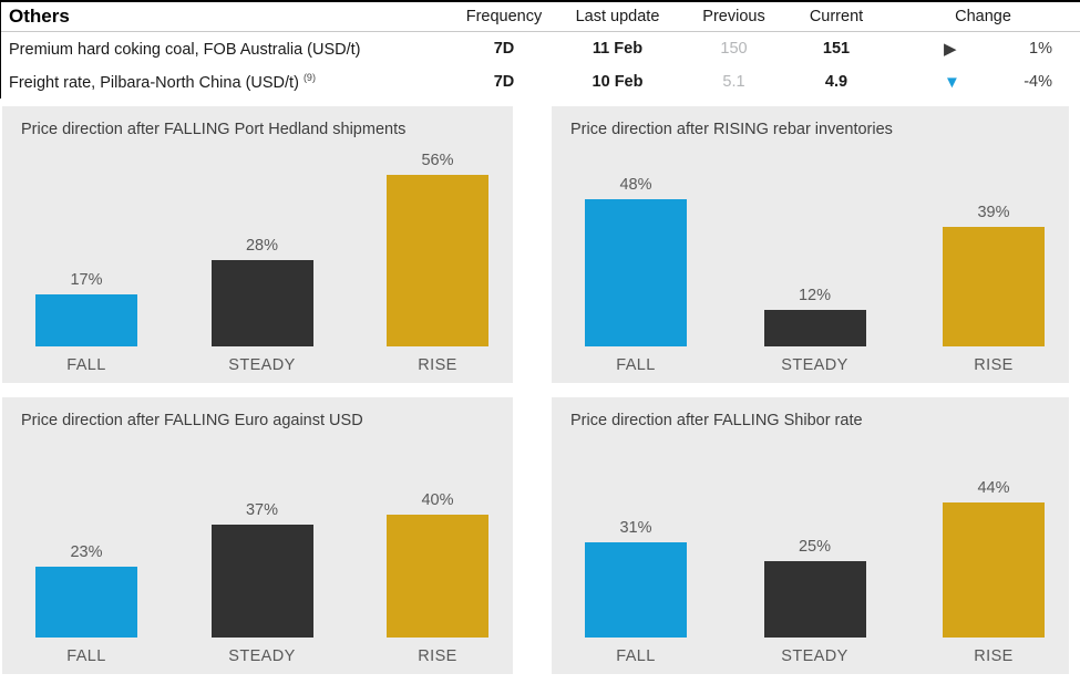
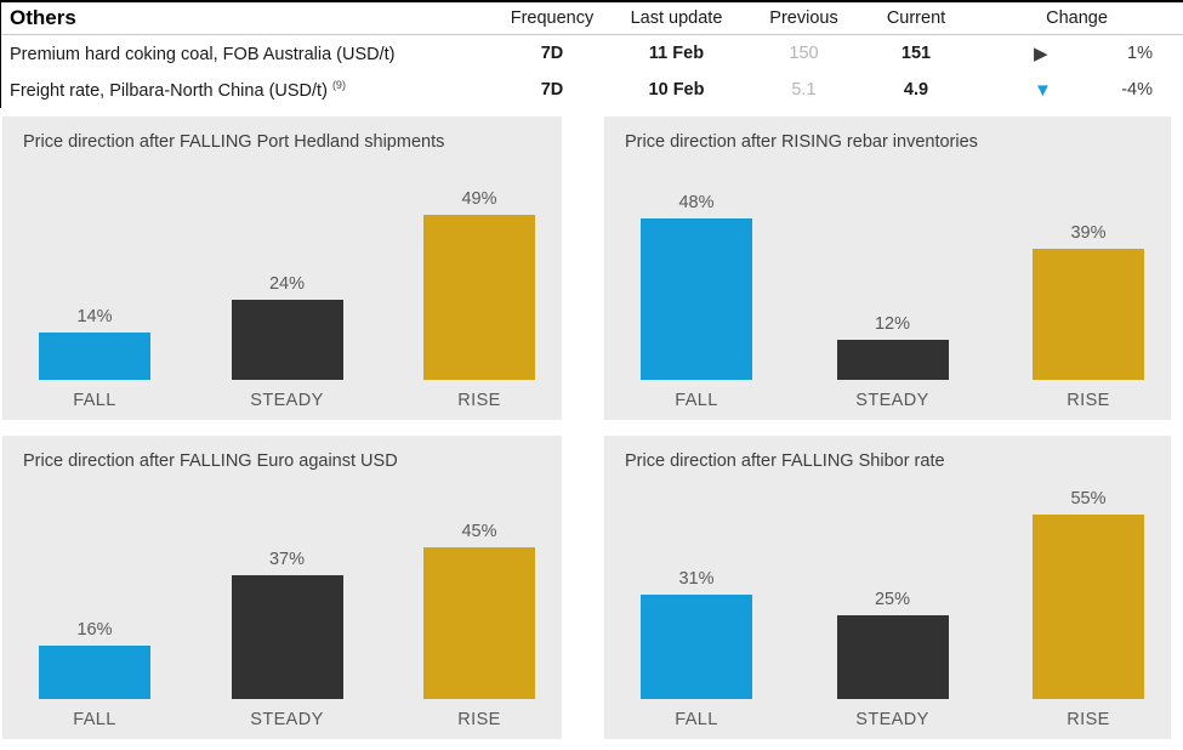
Price direction after FALLING Port Hedland shipments/FALL: 17% -> 14%
Price direction after FALLING Port Hedland shipments/STEADY: 28% -> 24%
Price direction after FALLING Port Hedland shipments/RISE: 56% -> 49%
Price direction after FALLING Euro against USD/FALL: 23% -> 16%
Price direction after FALLING Euro against USD/RISE: 40% -> 45%
Price direction after FALLING Shibor rate/RISE: 44% -> 55%
